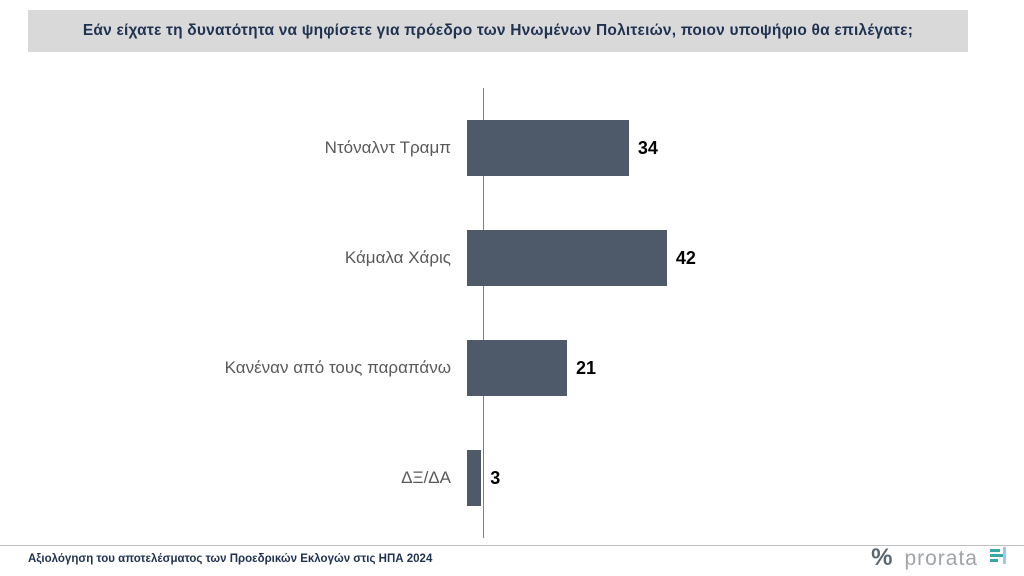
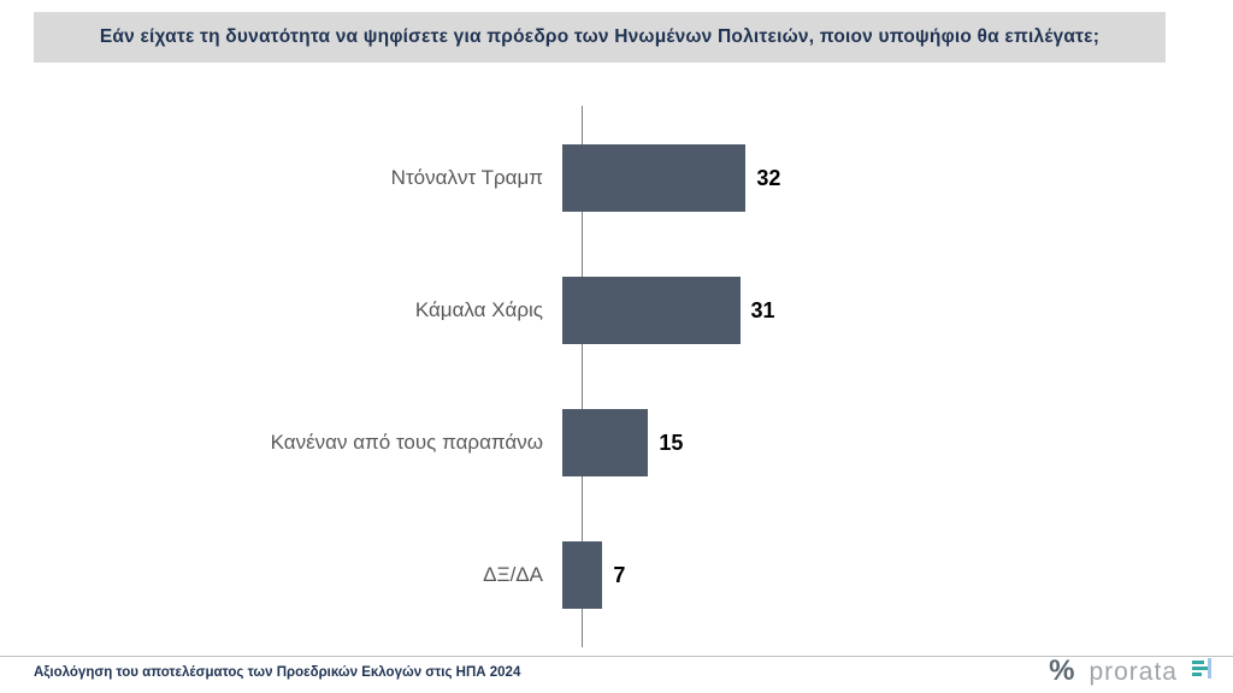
Ντόναλντ Τραμπ: 34 -> 32
Κάμαλα Χάρις: 42 -> 31
Κανέναν από τους παραπάνω: 21 -> 15
ΔΞ/ΔΑ: 3 -> 7
